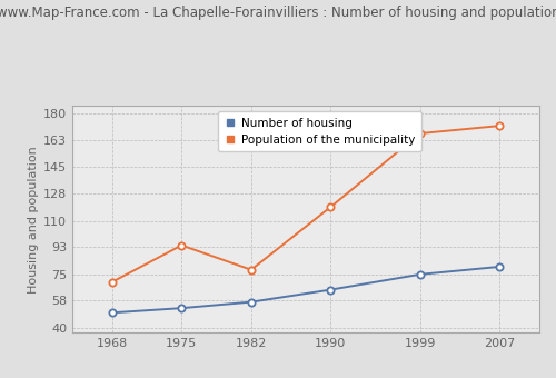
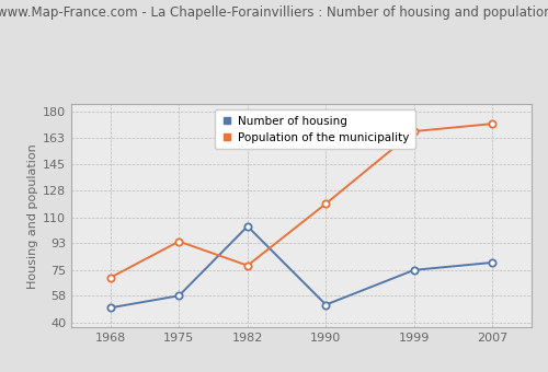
Number of housing/1975: 53 -> 58
Number of housing/1982: 57 -> 104
Number of housing/1990: 65 -> 52
